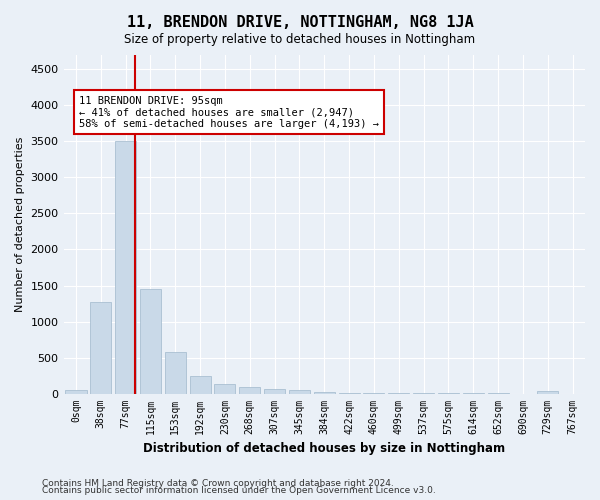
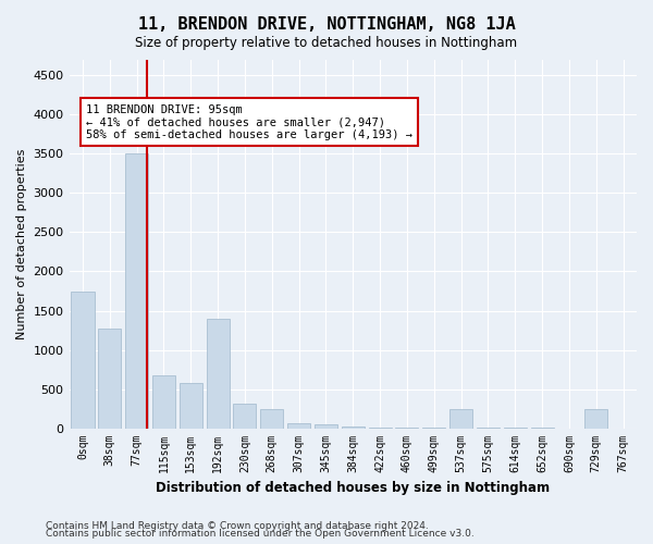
0sqm: 50 -> 1740
115sqm: 1450 -> 680
192sqm: 240 -> 1400
230sqm: 140 -> 320
268sqm: 100 -> 240
537sqm: 0 -> 240
729sqm: 30 -> 240
